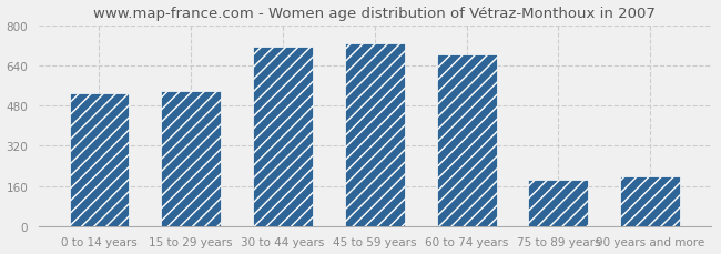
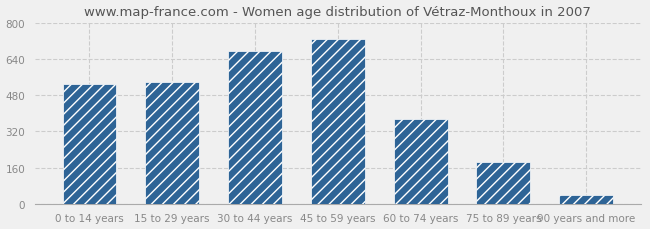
30 to 44 years: 715 -> 675
60 to 74 years: 685 -> 375
90 years and more: 200 -> 40
